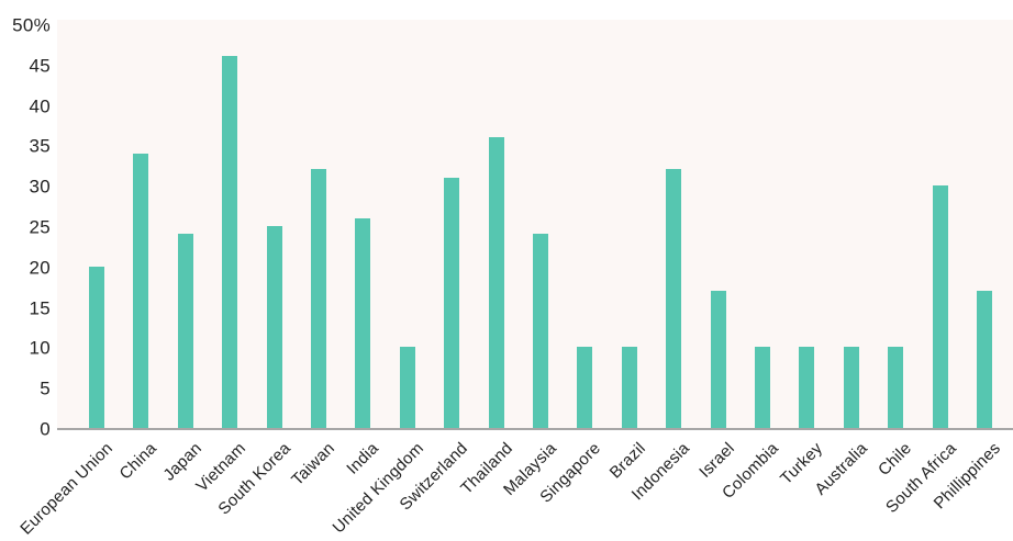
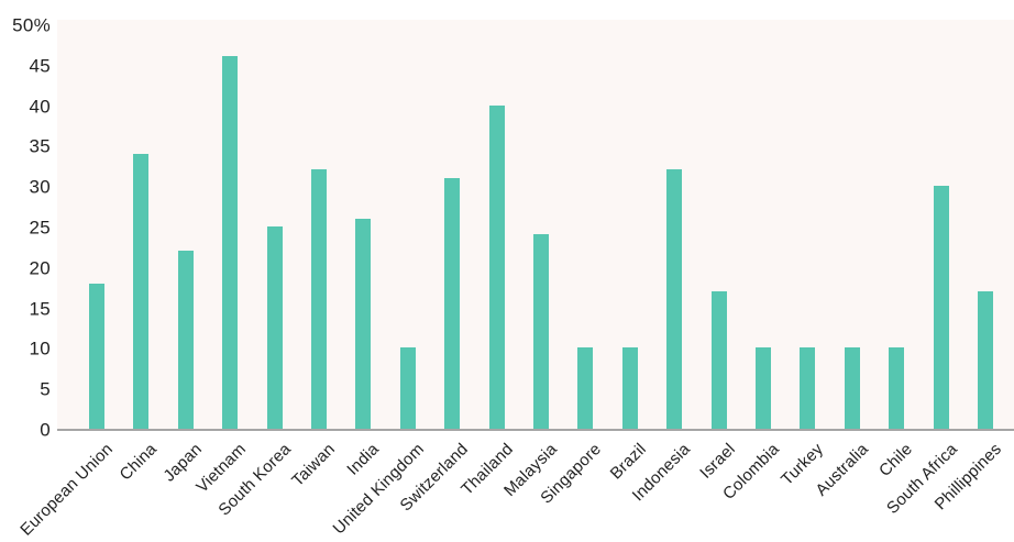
European Union: 20% -> 18%
Japan: 24% -> 22%
Thailand: 36% -> 40%
